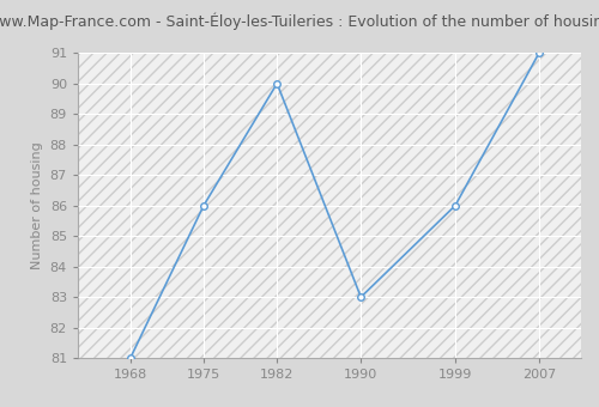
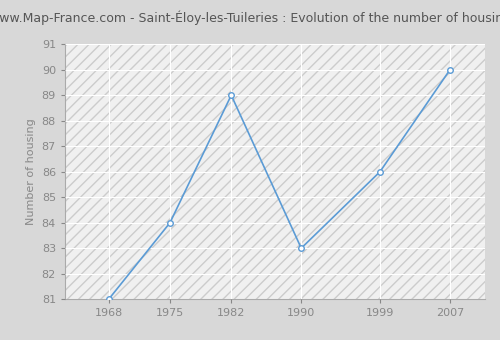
1975: 86 -> 84
1982: 90 -> 89
2007: 91 -> 90
